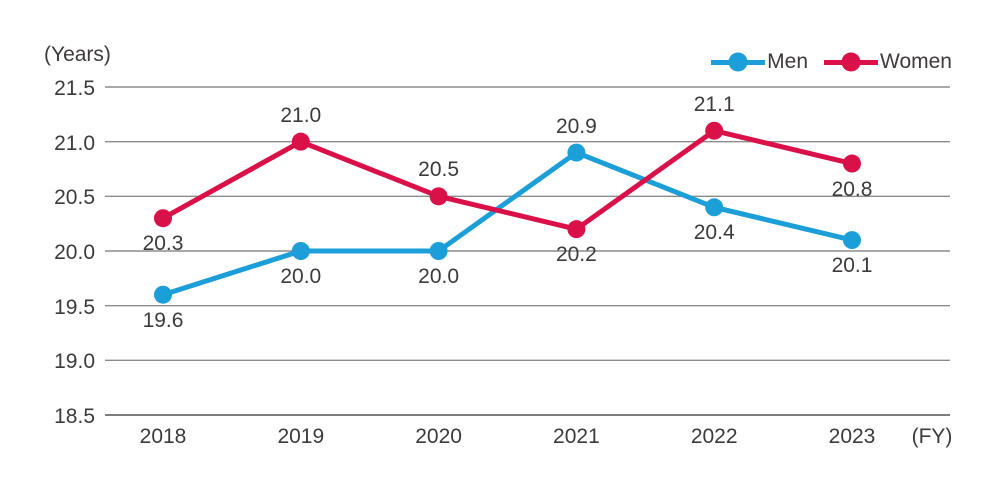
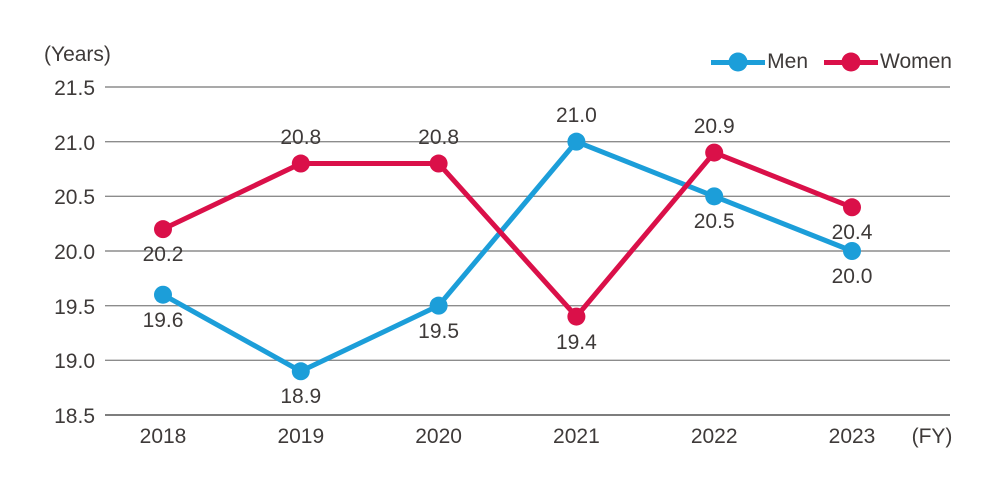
Women/2018: 20.3 -> 20.2
Men/2019: 20.0 -> 18.9
Women/2019: 21.0 -> 20.8
Men/2020: 20.0 -> 19.5
Women/2020: 20.5 -> 20.8
Men/2021: 20.9 -> 21.0
Women/2021: 20.2 -> 19.4
Men/2022: 20.4 -> 20.5
Women/2022: 21.1 -> 20.9
Men/2023: 20.1 -> 20.0
Women/2023: 20.8 -> 20.4
